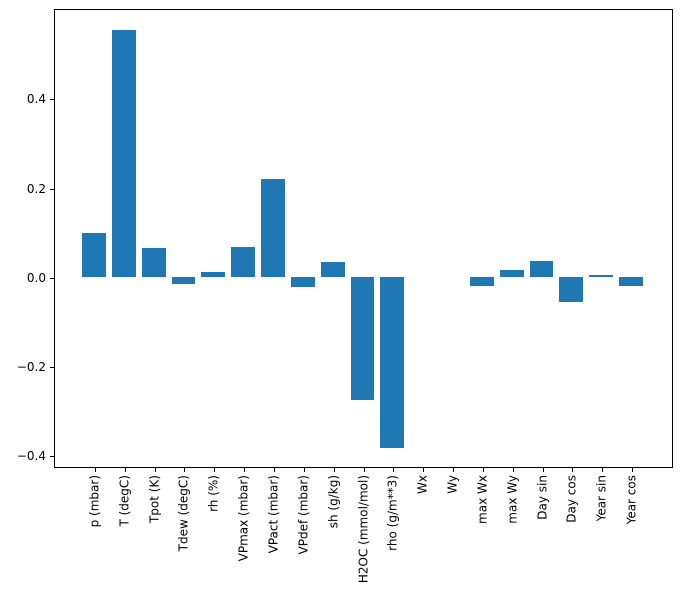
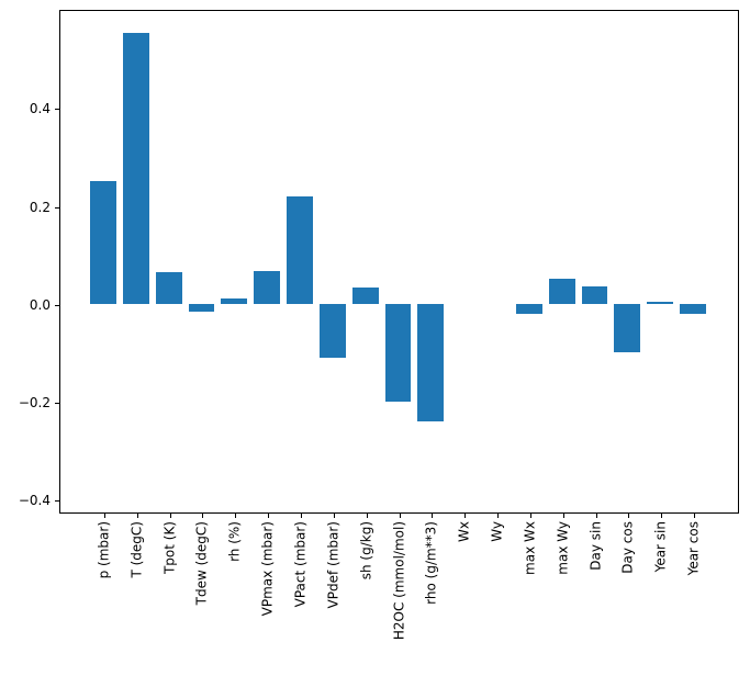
p (mbar): 0.10 -> 0.25
VPdef (mbar): -0.02 -> -0.11
H2OC (mmol/mol): -0.28 -> -0.20
rho (g/m**3): -0.38 -> -0.24
max Wy: 0.02 -> 0.05
Day cos: -0.06 -> -0.10
